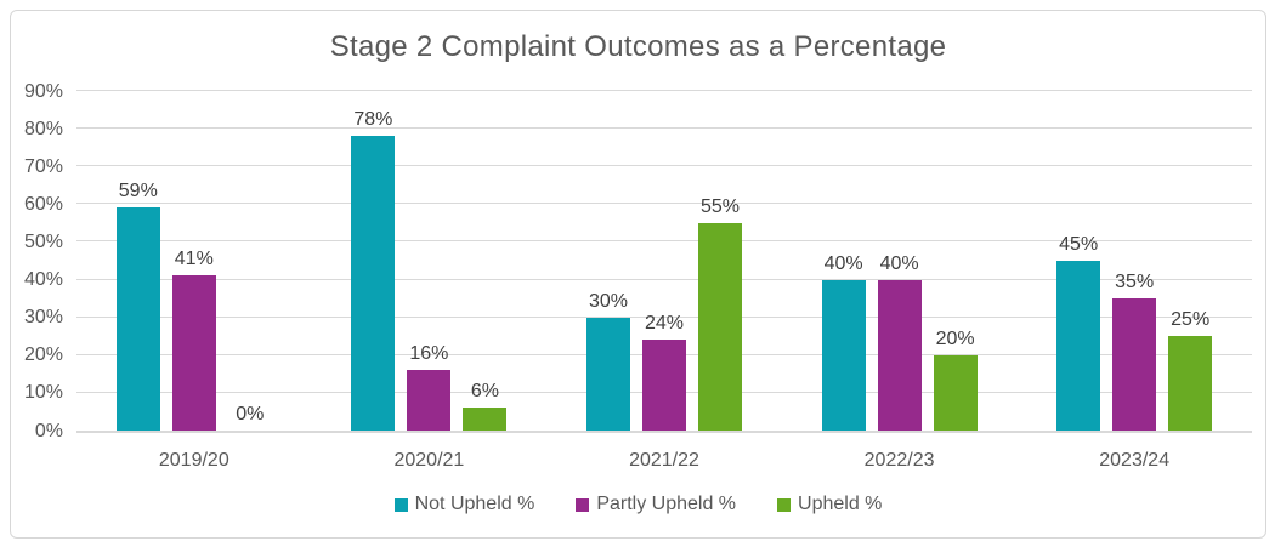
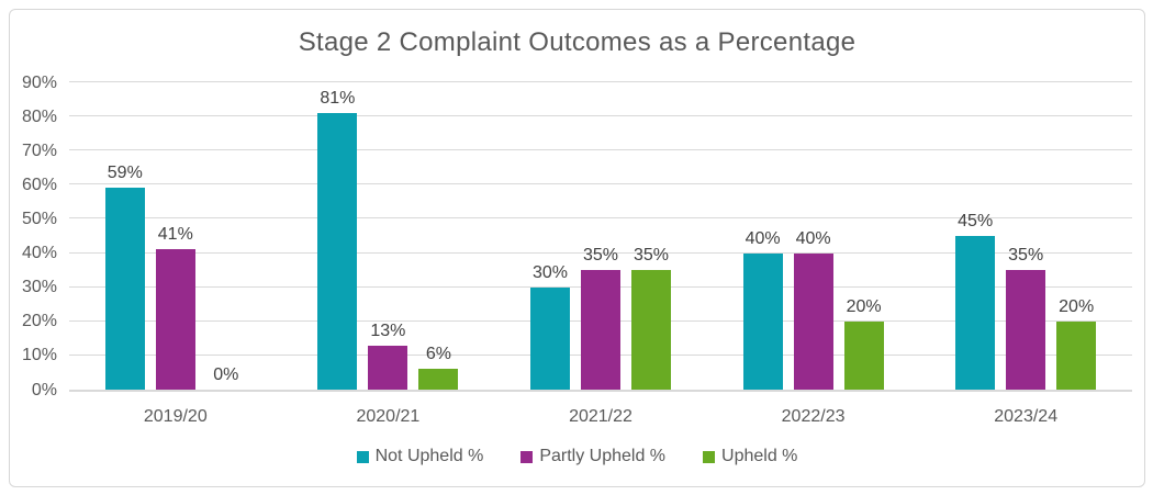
Not Upheld %/2020/21: 78% -> 81%
Partly Upheld %/2020/21: 16% -> 13%
Partly Upheld %/2021/22: 24% -> 35%
Upheld %/2021/22: 55% -> 35%
Upheld %/2023/24: 25% -> 20%
